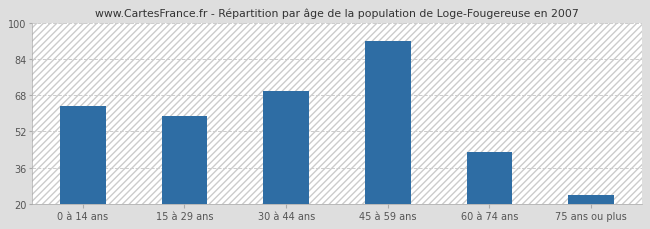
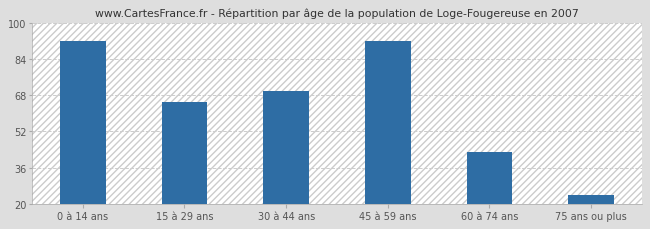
0 à 14 ans: 63 -> 92
15 à 29 ans: 59 -> 65
